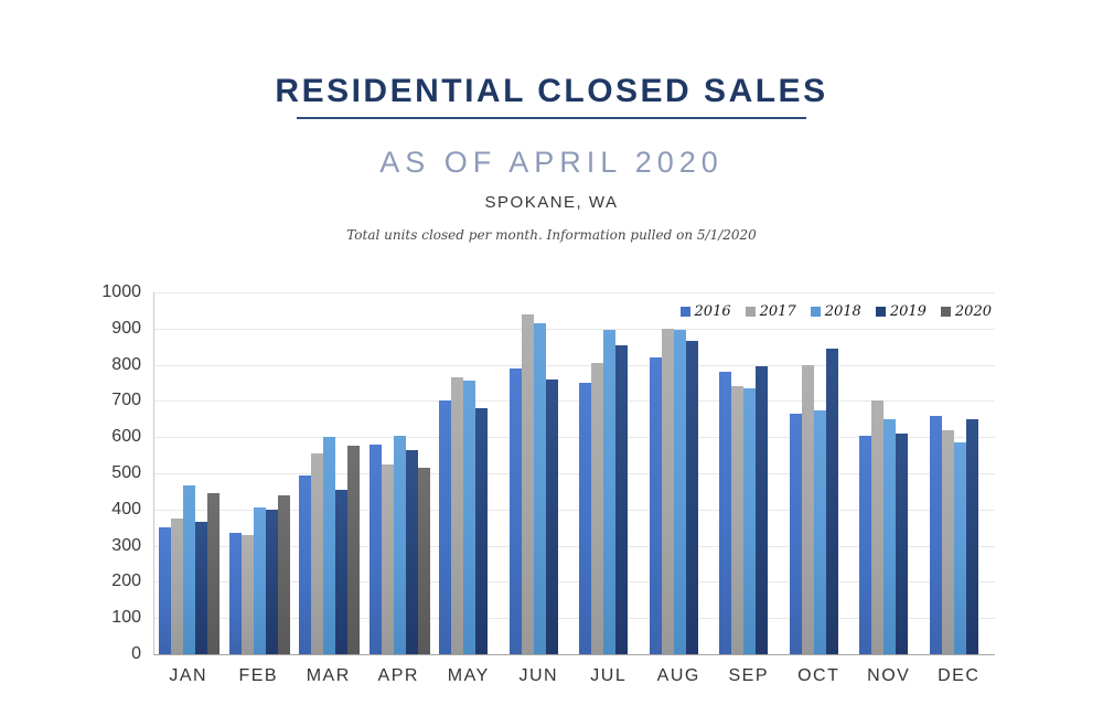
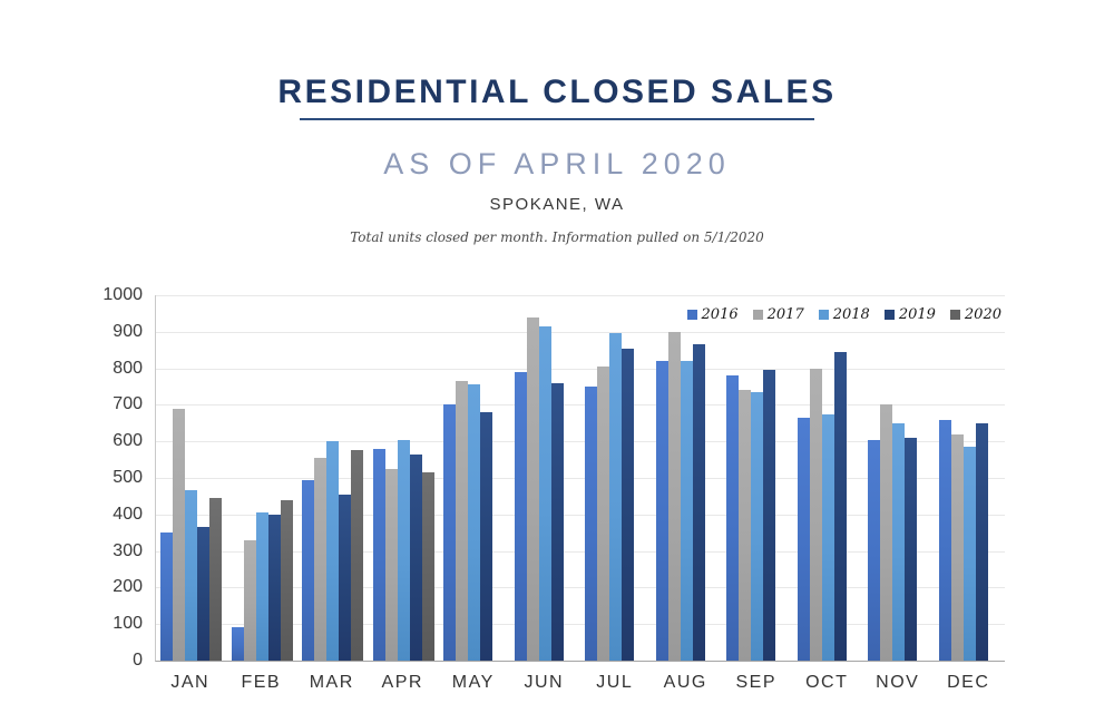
2017/JAN: 380 -> 690
2016/FEB: 340 -> 90
2018/AUG: 900 -> 820
